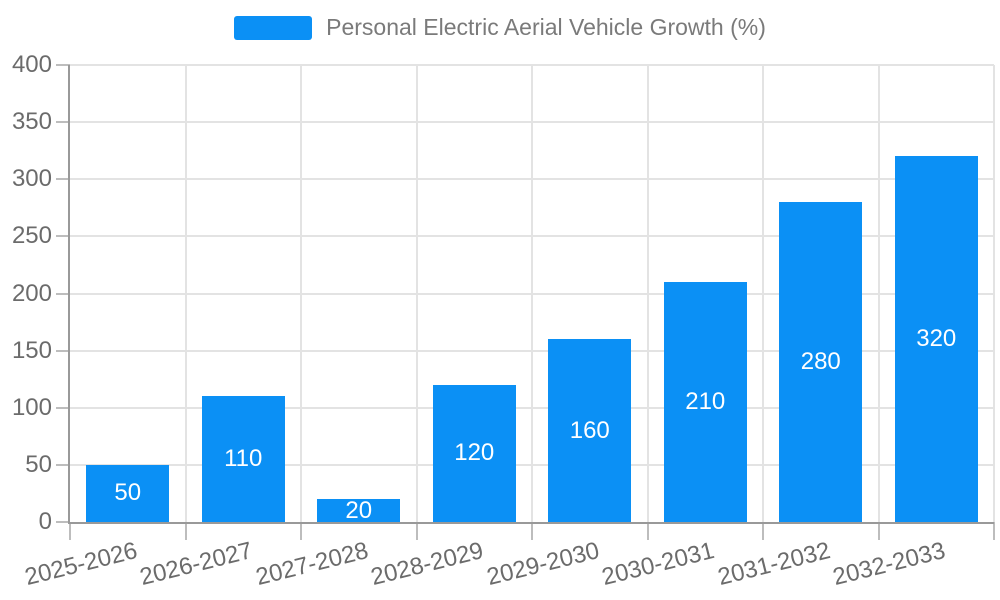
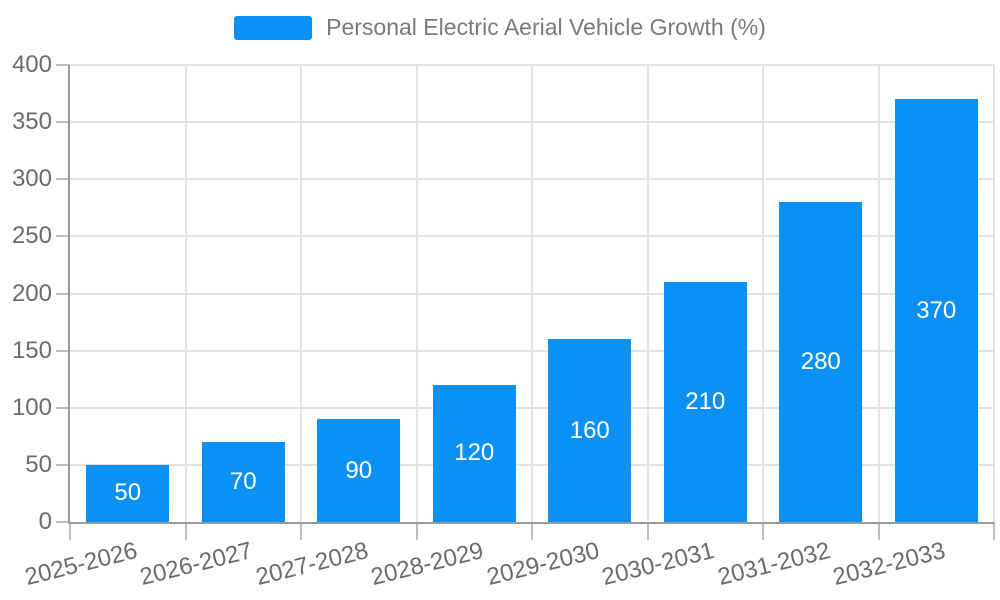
2026-2027: 110 -> 70
2027-2028: 20 -> 90
2032-2033: 320 -> 370
